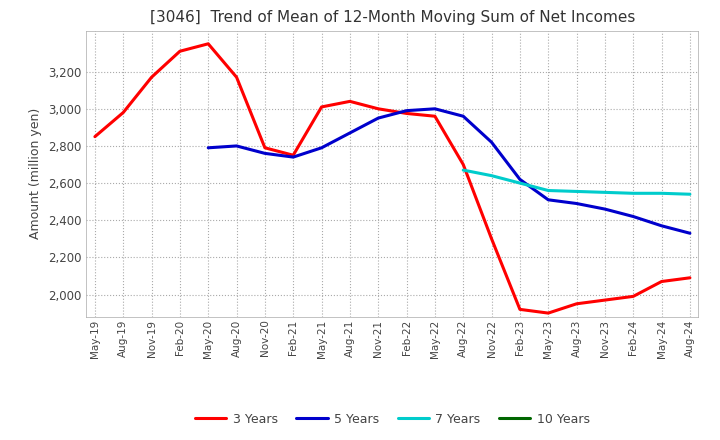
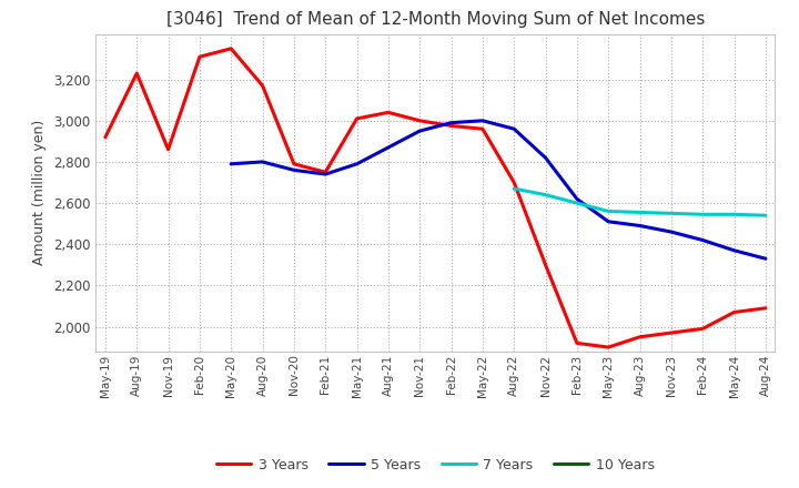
3 Years/May-19: 2,850 -> 2,920
3 Years/Aug-19: 2,980 -> 3,230
3 Years/Nov-19: 3,170 -> 2,860
